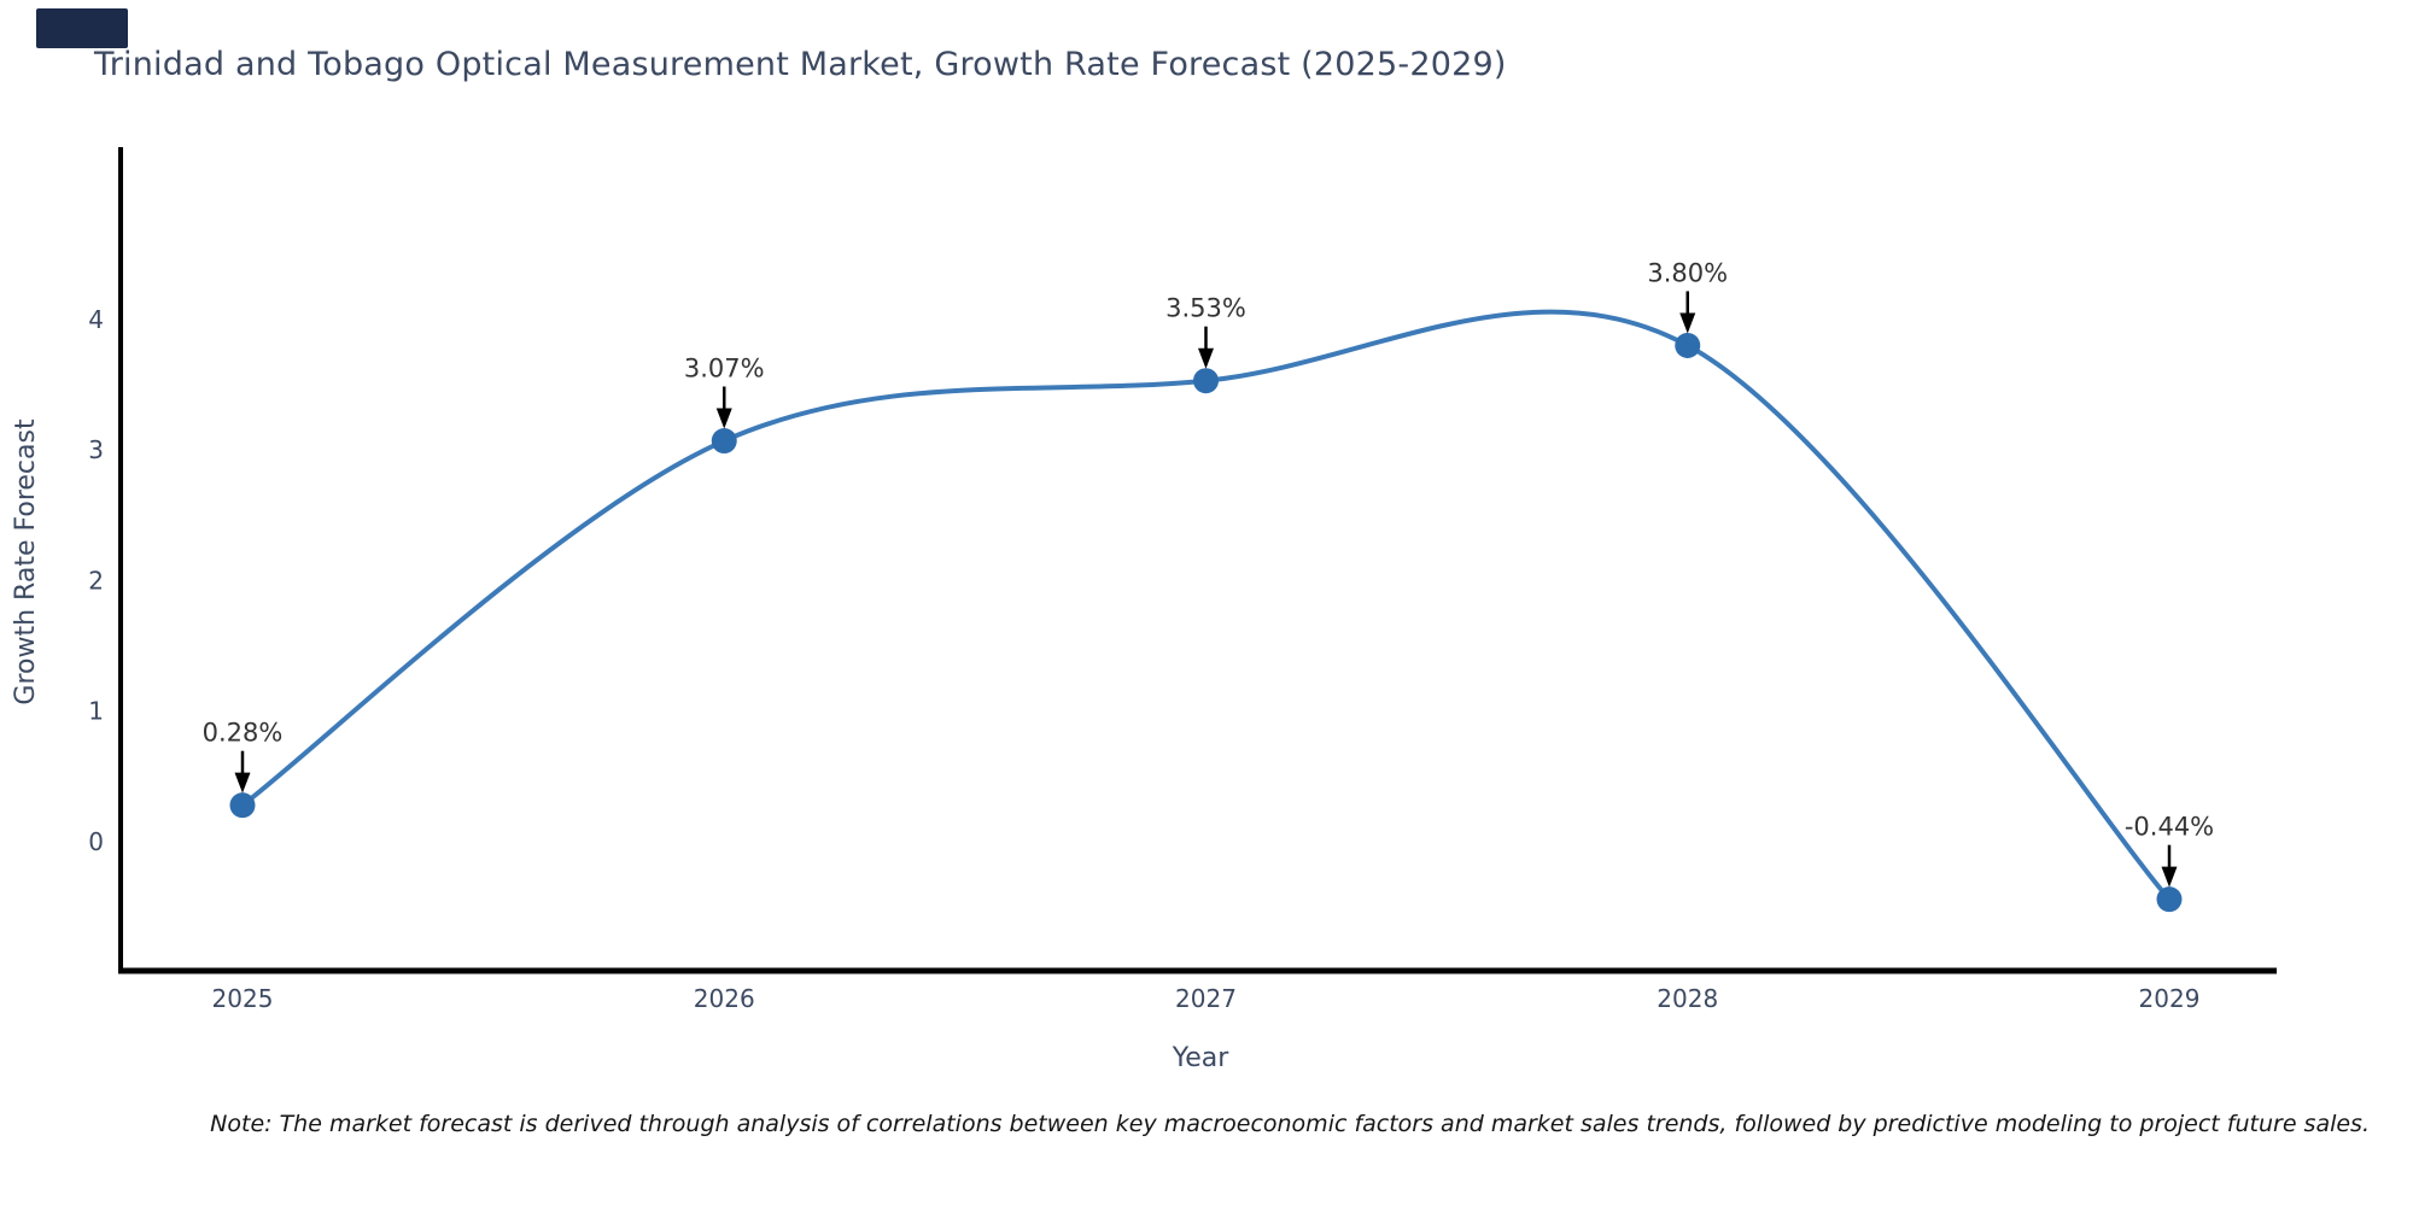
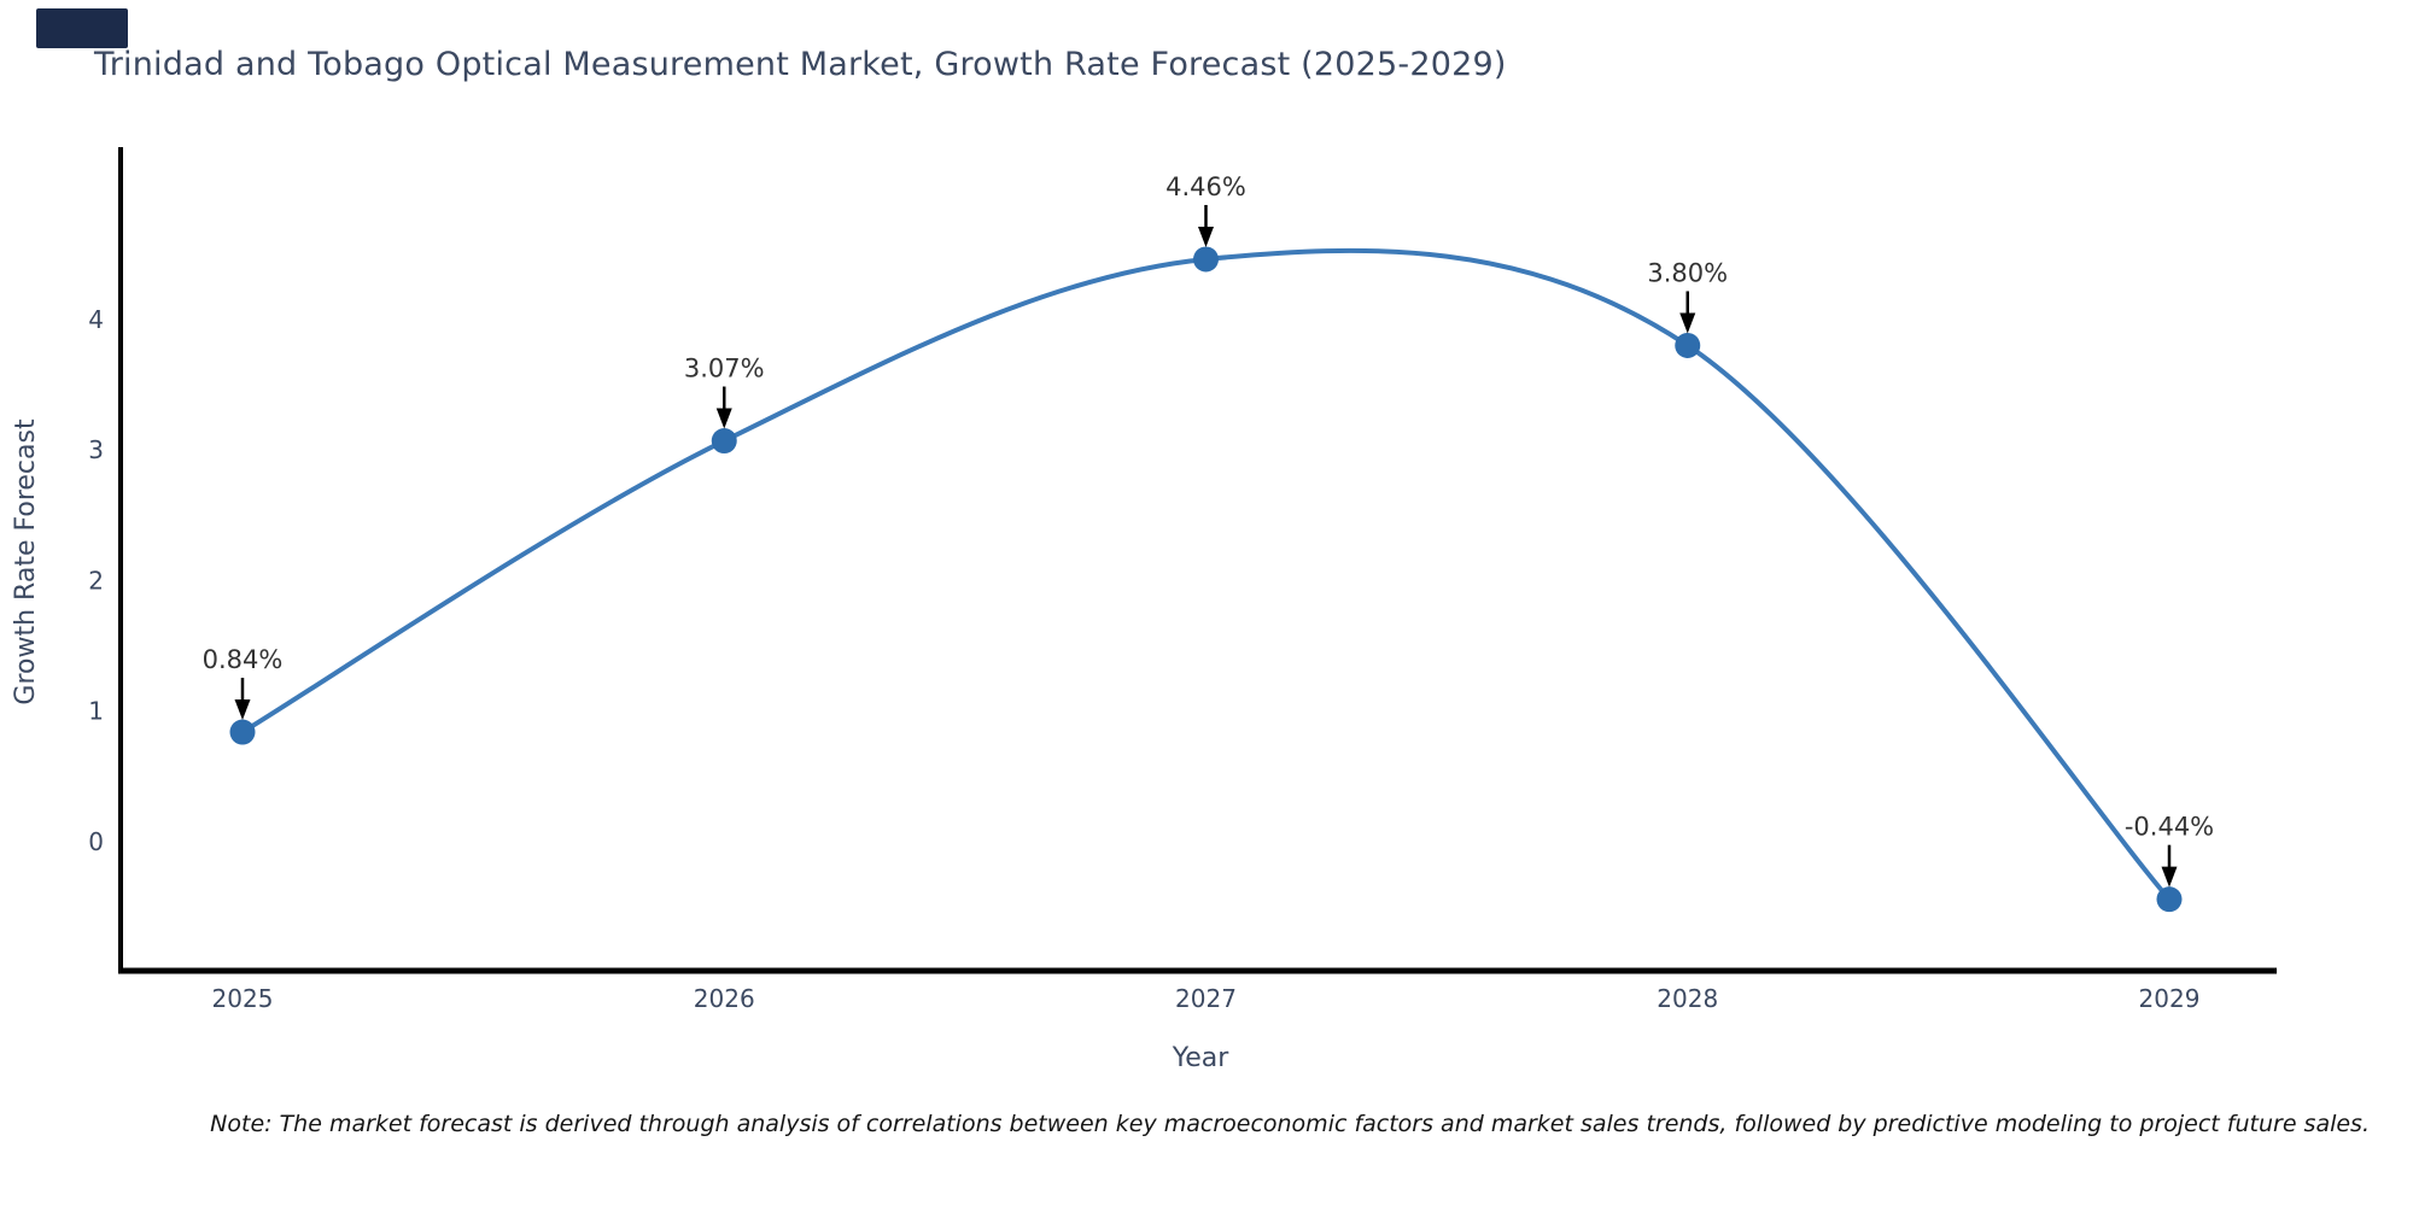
2025: 0.28% -> 0.84%
2027: 3.53% -> 4.46%
